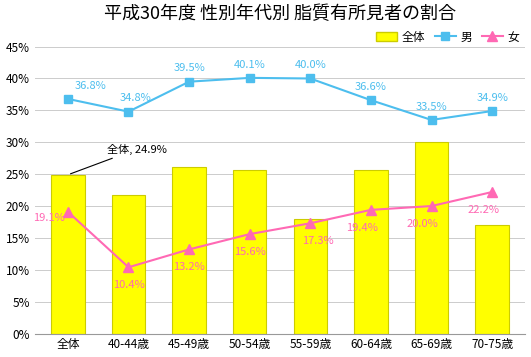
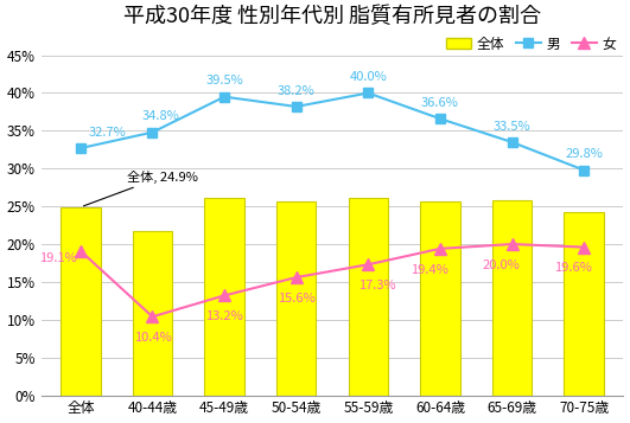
男/全体: 36.8% -> 32.7%
男/50-54歳: 40.1% -> 38.2%
全体/55-59歳: 18.0% -> 26.1%
全体/65-69歳: 30.0% -> 25.8%
全体/70-75歳: 17.0% -> 24.3%
男/70-75歳: 34.9% -> 29.8%
女/70-75歳: 22.2% -> 19.6%
